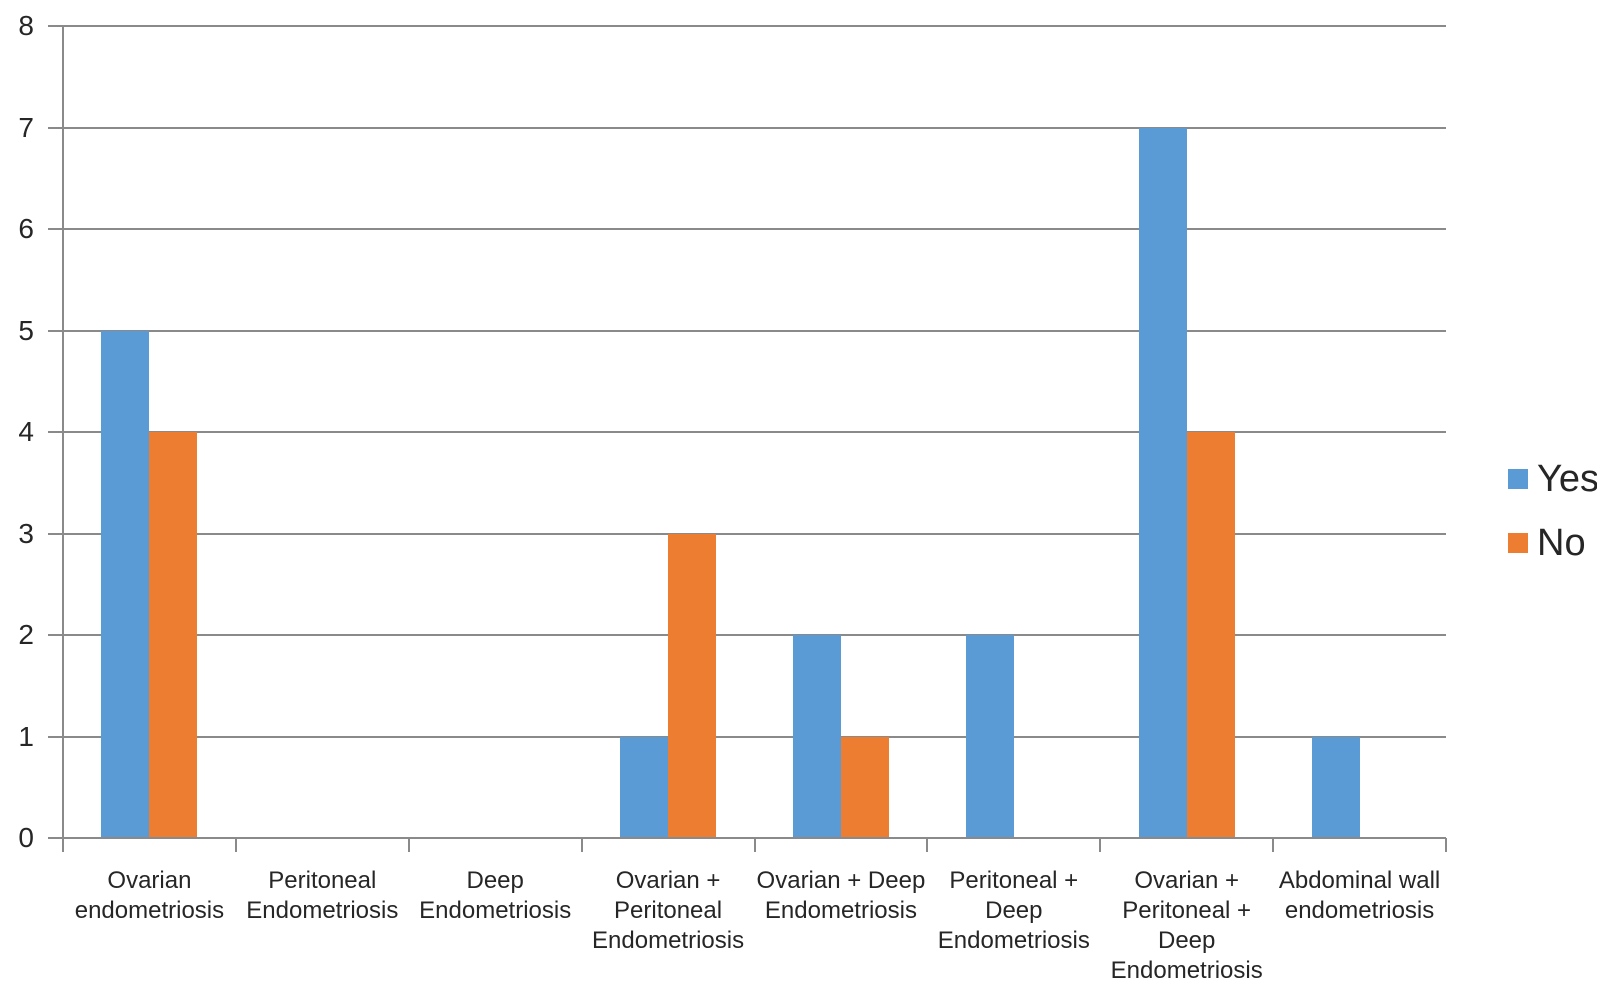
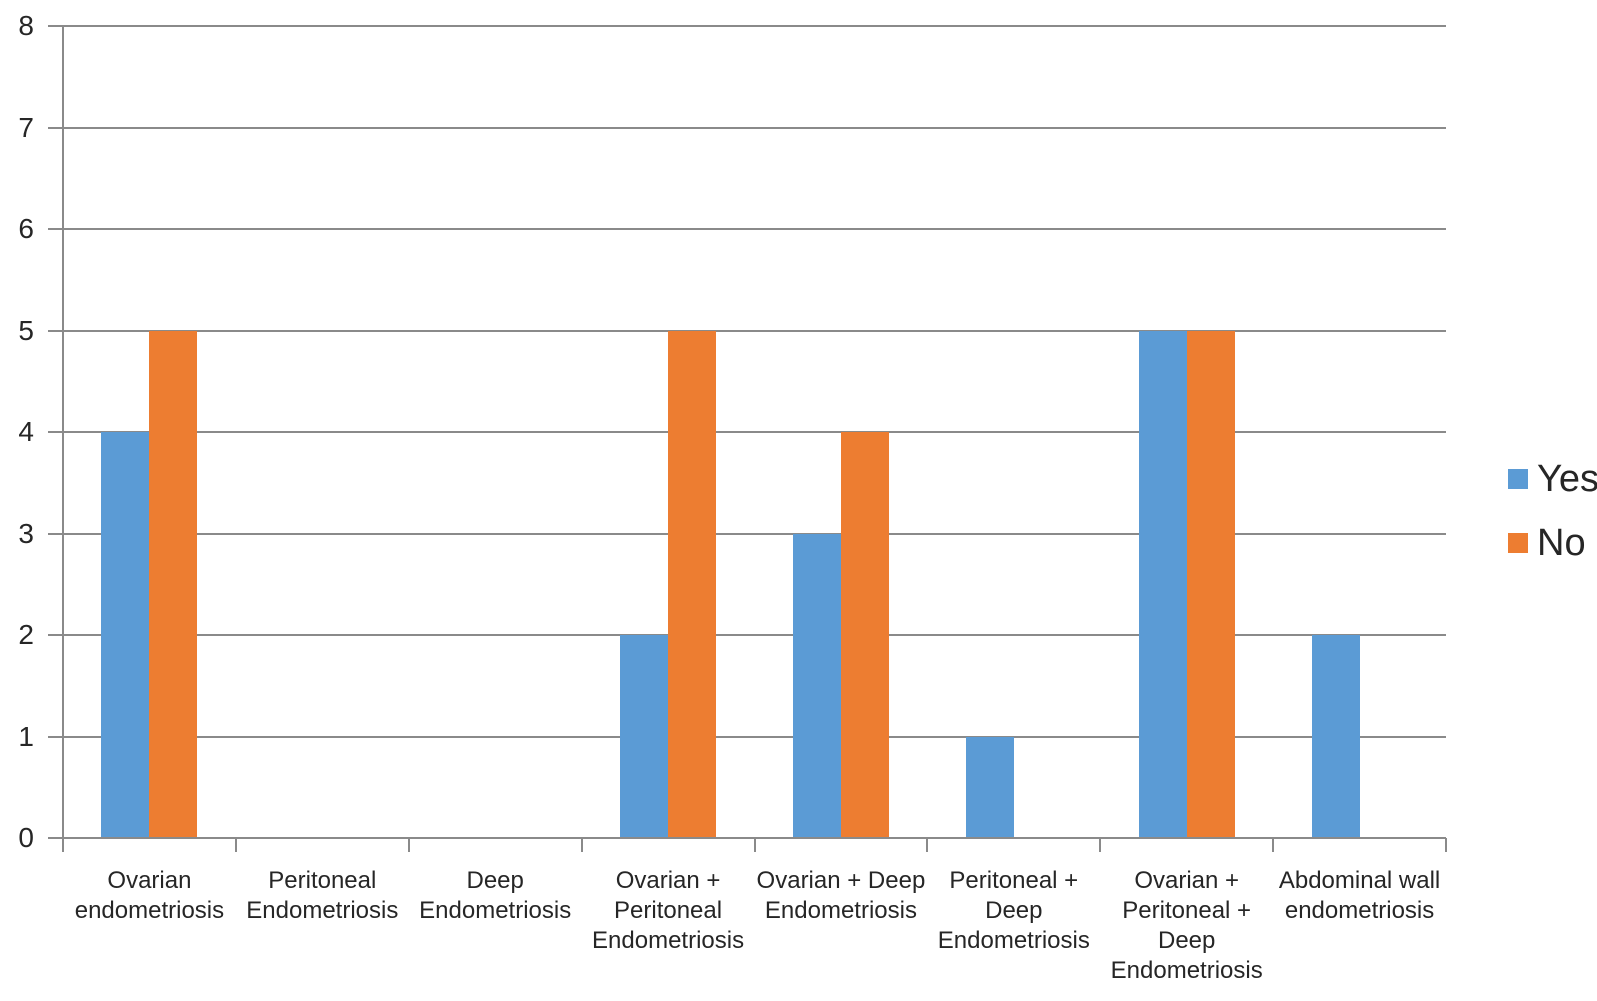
Yes/Ovarian endometriosis: 5 -> 4
No/Ovarian endometriosis: 4 -> 5
Yes/Ovarian + Peritoneal Endometriosis: 1 -> 2
No/Ovarian + Peritoneal Endometriosis: 3 -> 5
Yes/Ovarian + Deep Endometriosis: 2 -> 3
No/Ovarian + Deep Endometriosis: 1 -> 4
Yes/Peritoneal + Deep Endometriosis: 2 -> 1
Yes/Ovarian + Peritoneal + Deep Endometriosis: 7 -> 5
No/Ovarian + Peritoneal + Deep Endometriosis: 4 -> 5
Yes/Abdominal wall endometriosis: 1 -> 2
